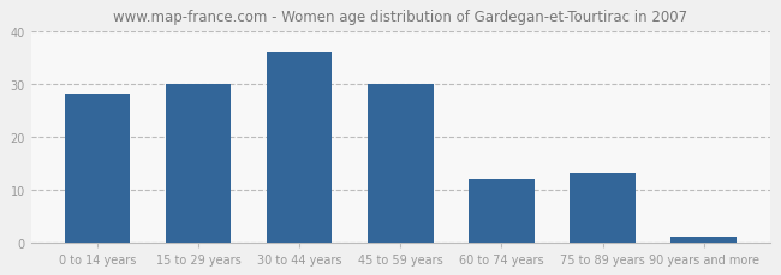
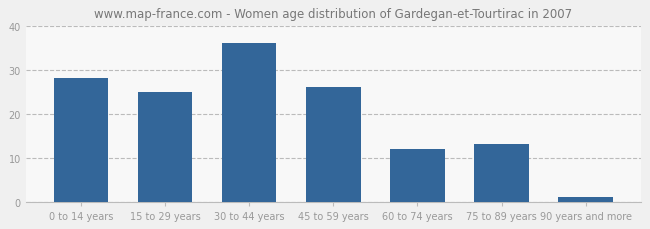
15 to 29 years: 30 -> 25
45 to 59 years: 30 -> 26
